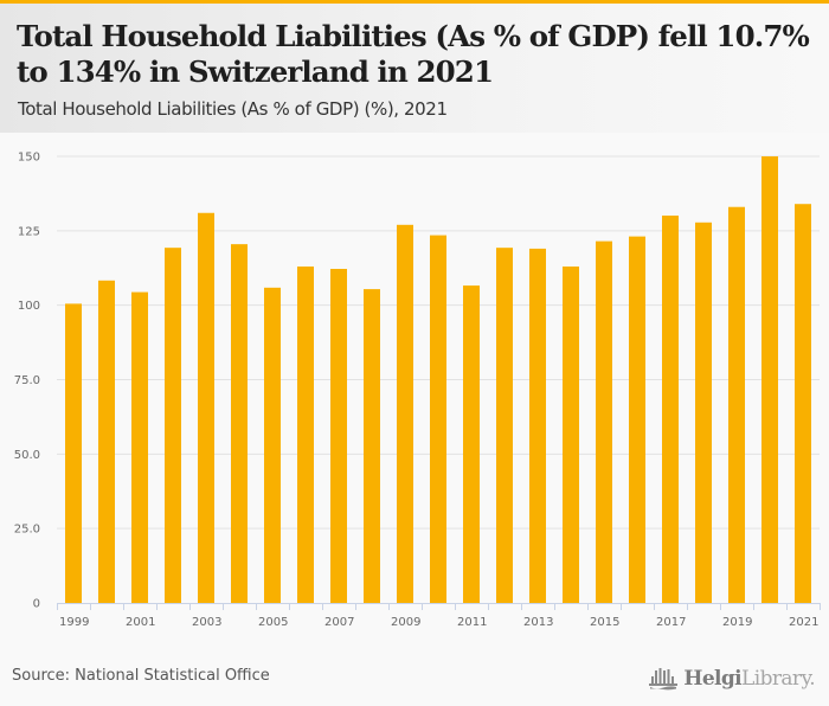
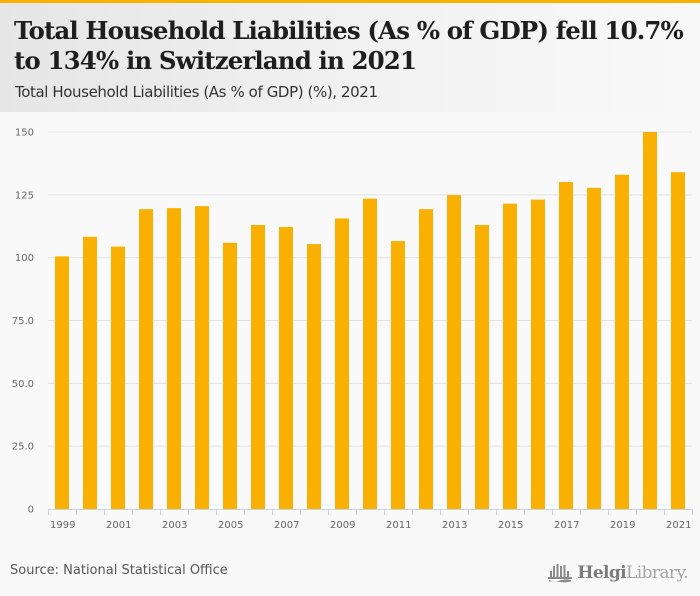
2003: 131 -> 120
2009: 127 -> 116
2013: 119 -> 125
